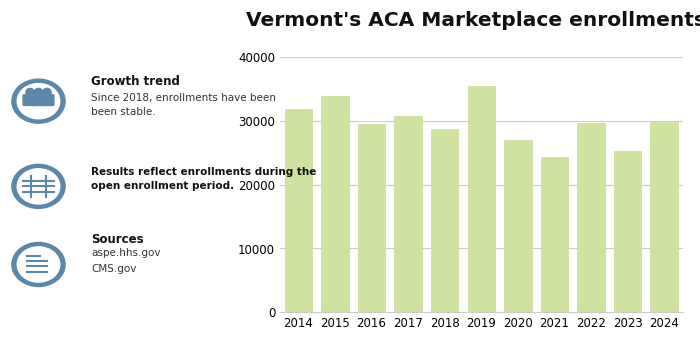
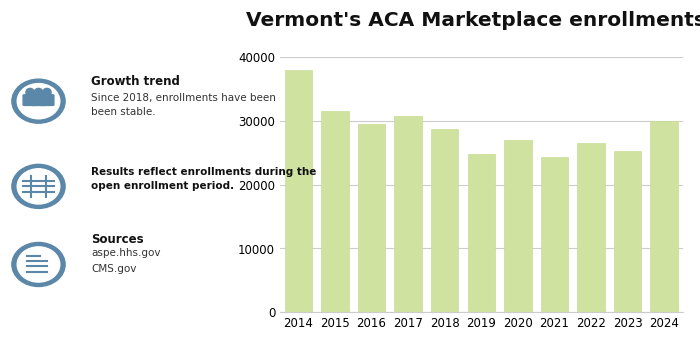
2014: 31800 -> 38000
2015: 33800 -> 31500
2019: 35400 -> 24800
2022: 29600 -> 26500
